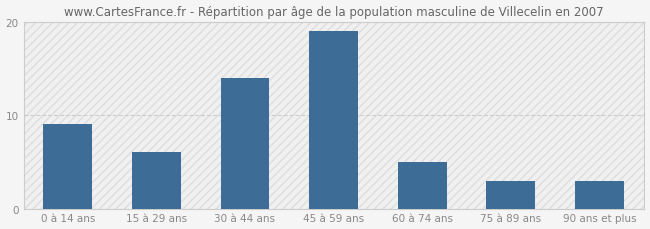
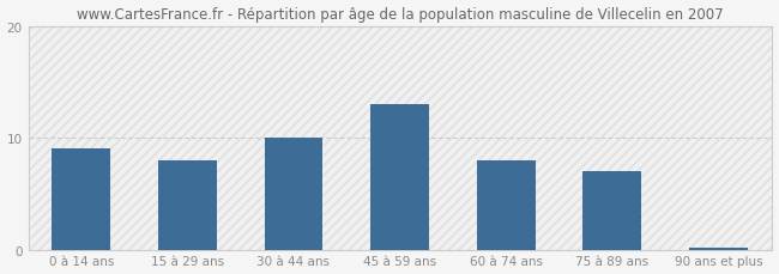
15 à 29 ans: 6.0 -> 8.0
30 à 44 ans: 14.0 -> 10.0
45 à 59 ans: 19.0 -> 13.0
60 à 74 ans: 5.0 -> 8.0
75 à 89 ans: 3.0 -> 7.0
90 ans et plus: 3.0 -> 0.2
